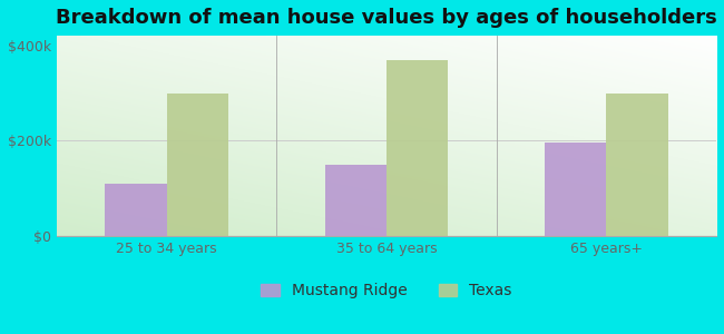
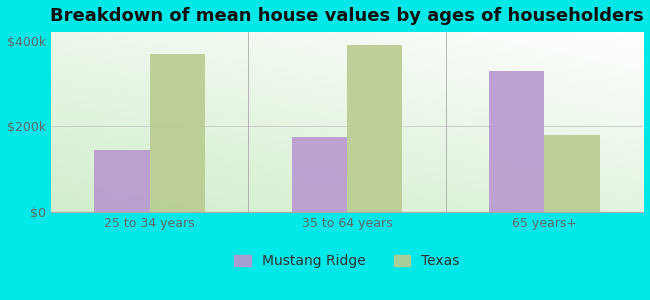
Mustang Ridge/25 to 34 years: $110k -> $145k
Texas/25 to 34 years: $300k -> $370k
Mustang Ridge/35 to 64 years: $150k -> $175k
Texas/35 to 64 years: $370k -> $390k
Mustang Ridge/65 years+: $197k -> $330k
Texas/65 years+: $300k -> $180k
